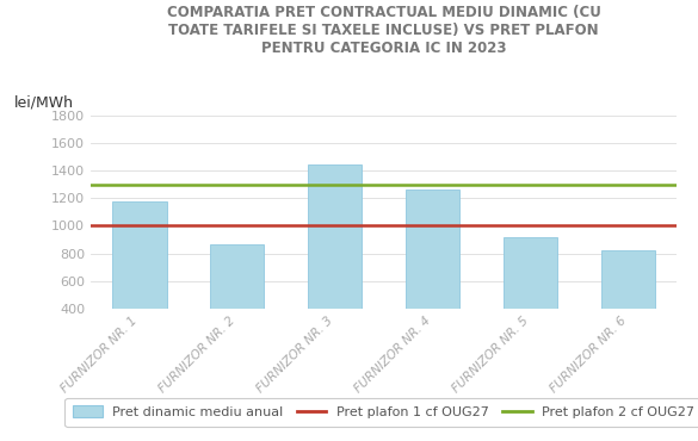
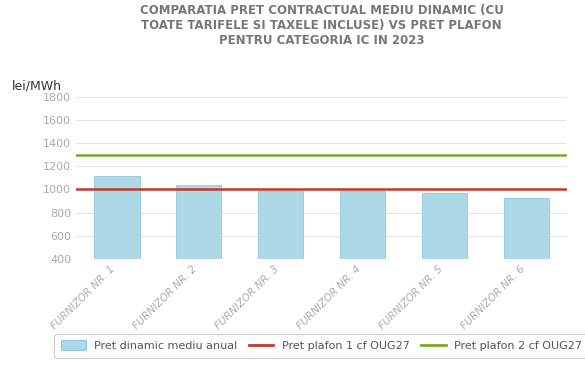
FURNIZOR NR. 1: 1180 -> 1120
FURNIZOR NR. 2: 870 -> 1040
FURNIZOR NR. 3: 1440 -> 980
FURNIZOR NR. 4: 1260 -> 980
FURNIZOR NR. 5: 920 -> 970
FURNIZOR NR. 6: 820 -> 930
